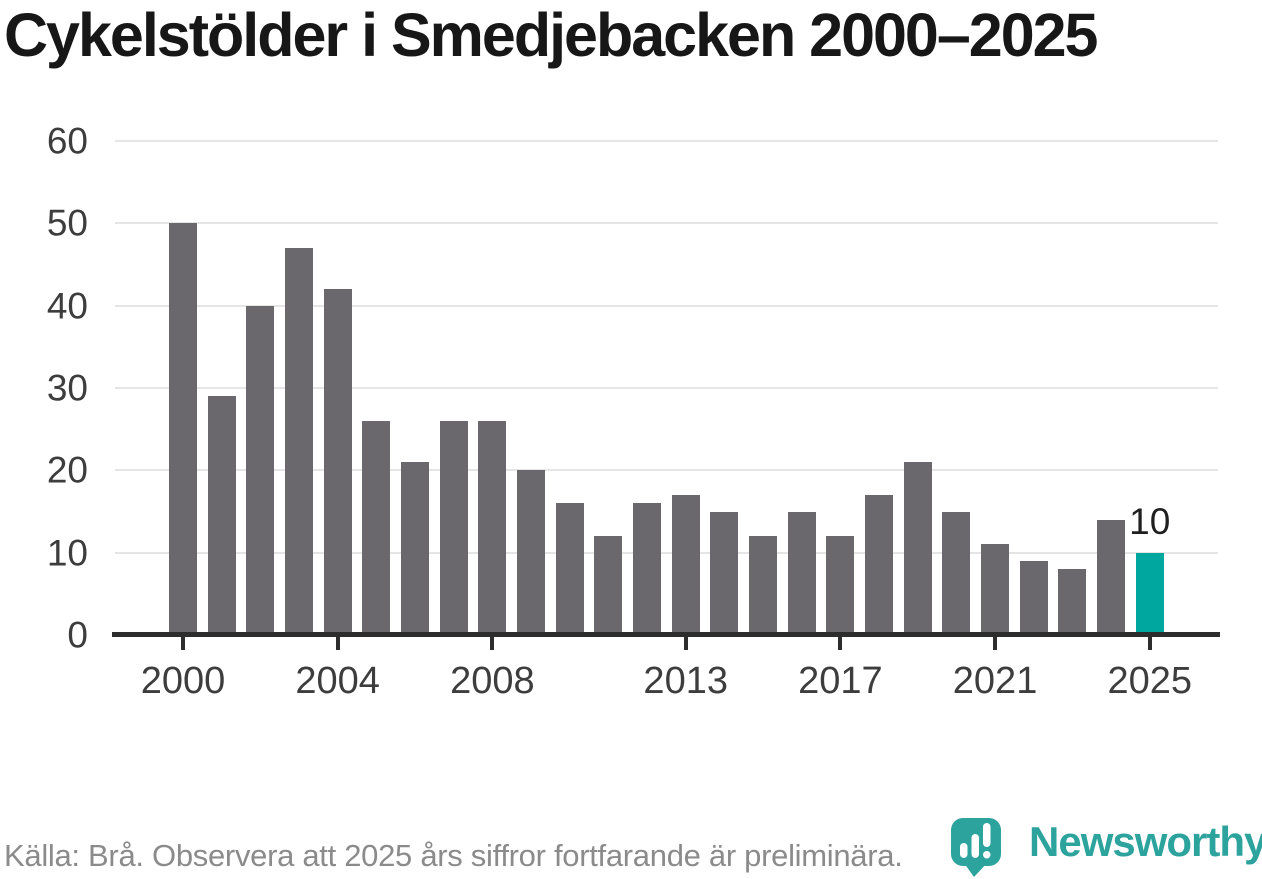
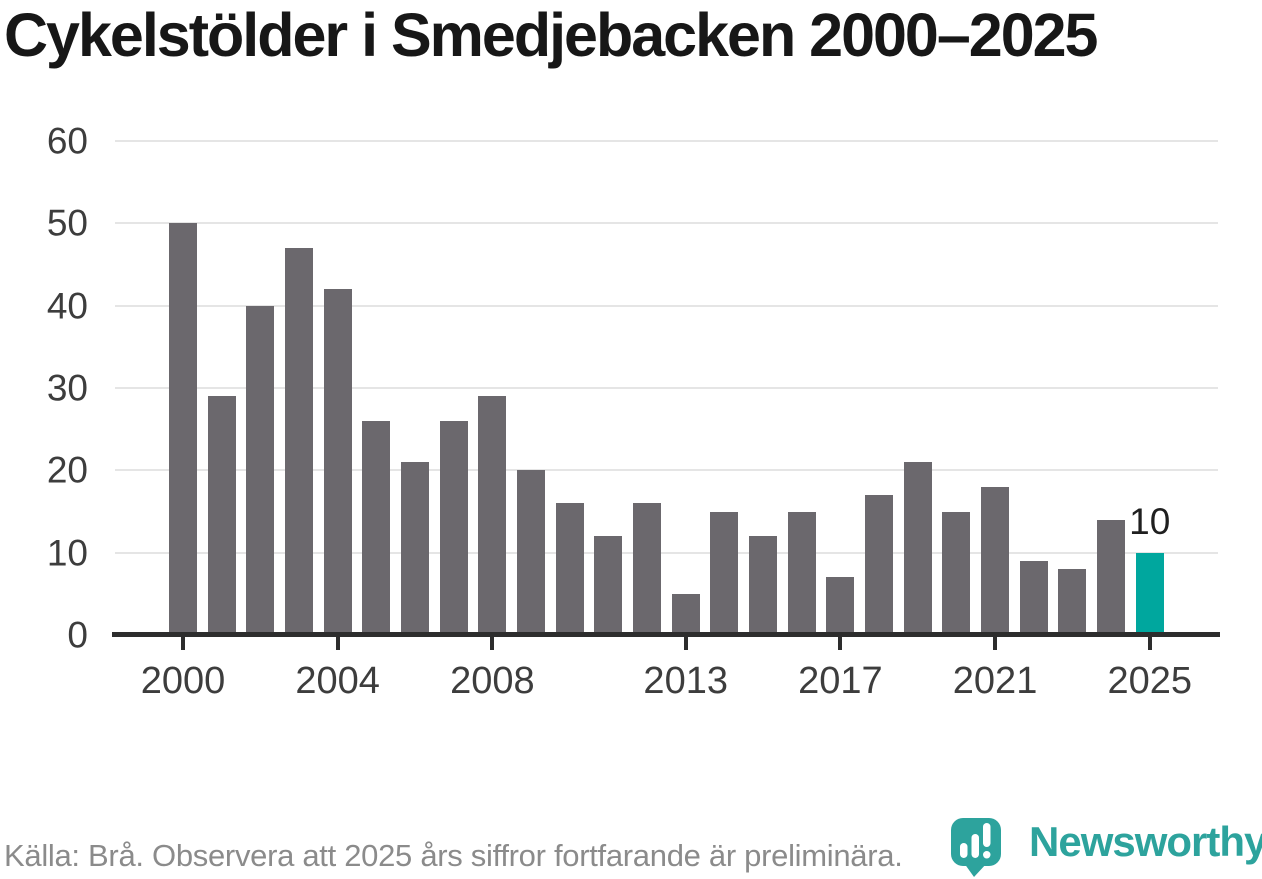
2008: 26 -> 29
2013: 17 -> 5
2017: 12 -> 7
2021: 11 -> 18
